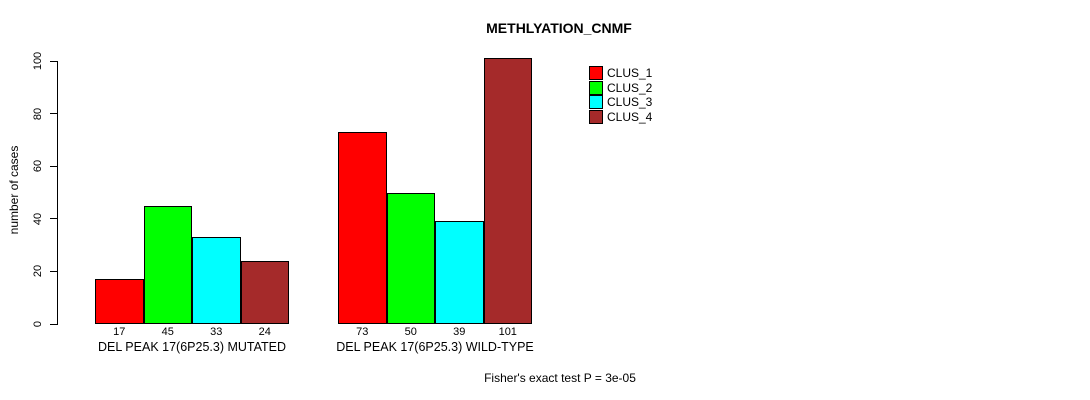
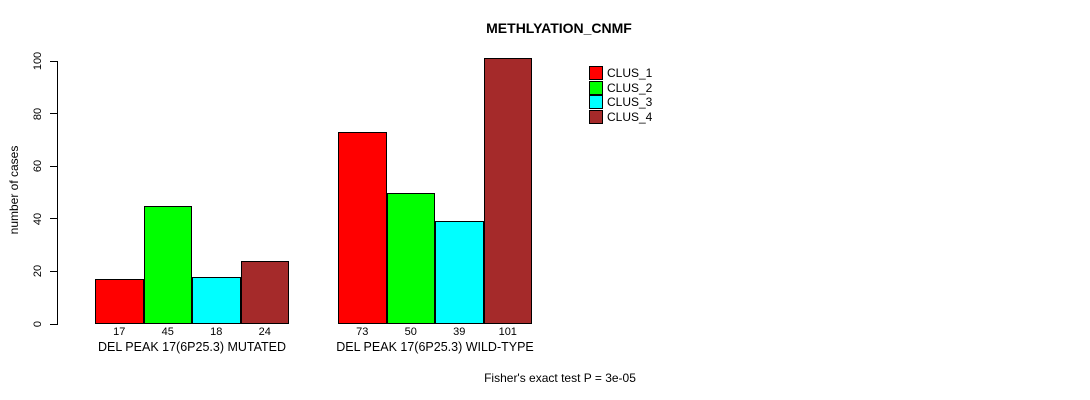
CLUS_3/DEL PEAK 17(6P25.3) MUTATED: 33 -> 18
